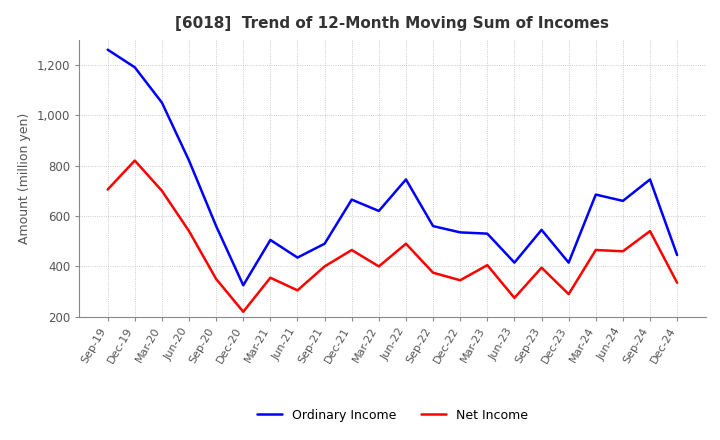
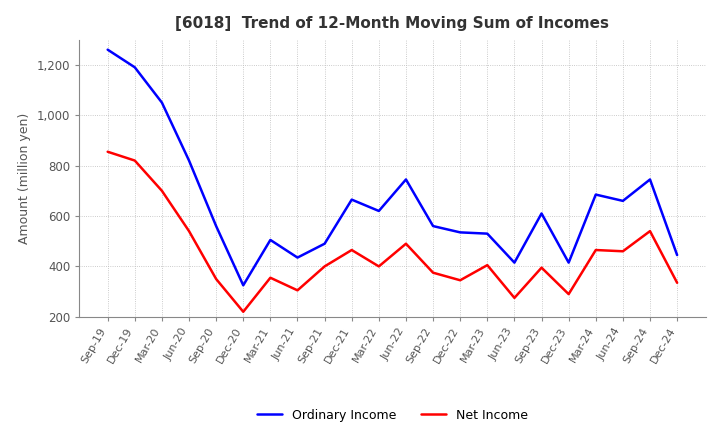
Net Income/Sep-19: 705 -> 855
Ordinary Income/Sep-23: 545 -> 610
